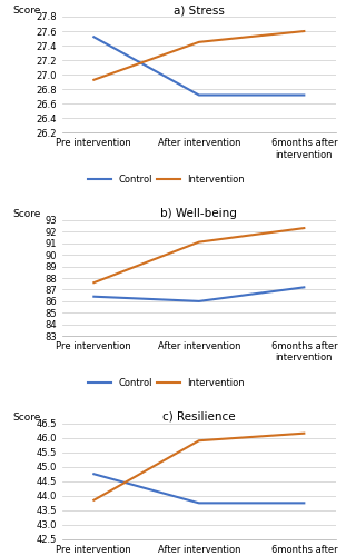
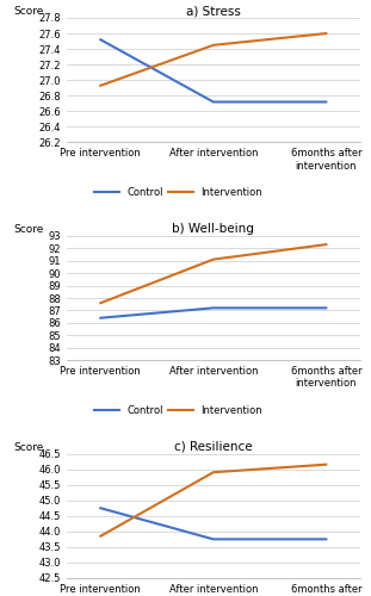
b) Well-being/Control/After intervention: 86.0 -> 87.2
